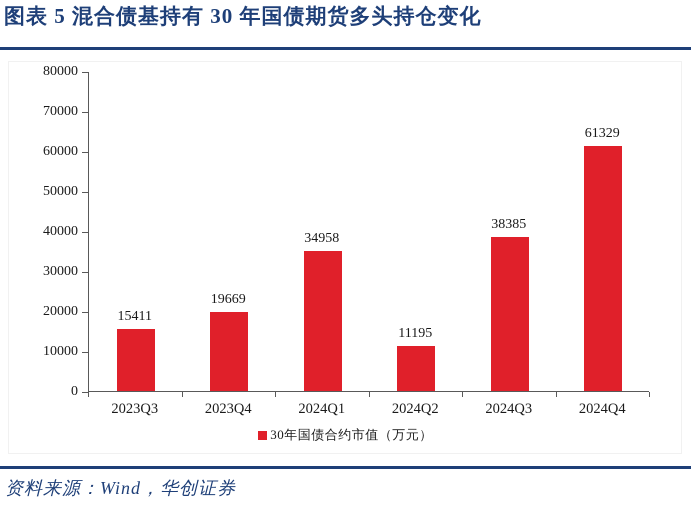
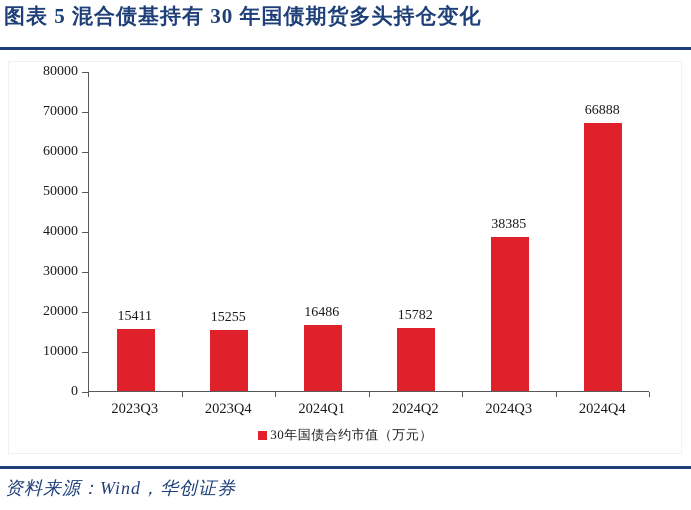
2023Q4: 19669 -> 15255
2024Q1: 34958 -> 16486
2024Q2: 11195 -> 15782
2024Q4: 61329 -> 66888
